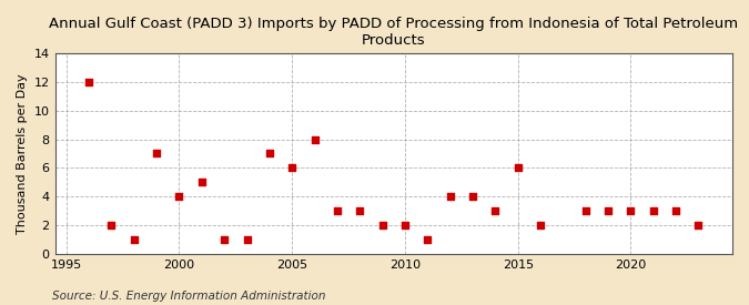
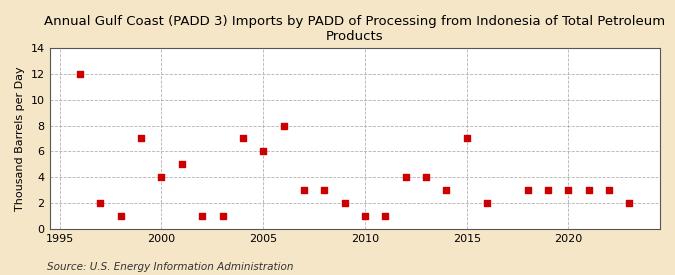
2010: 2 -> 1
2015: 6 -> 7
